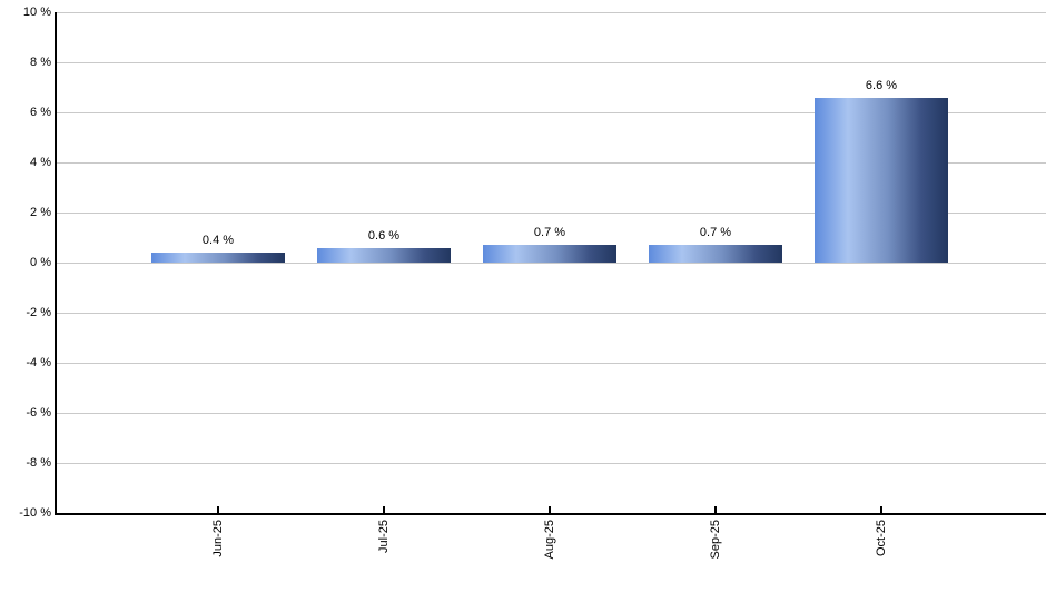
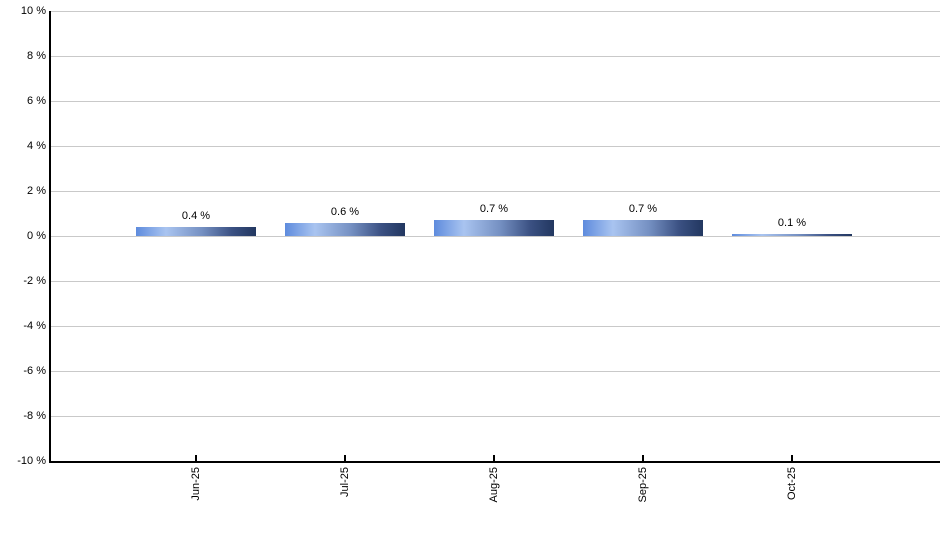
Oct-25: 6.6 -> 0.1
